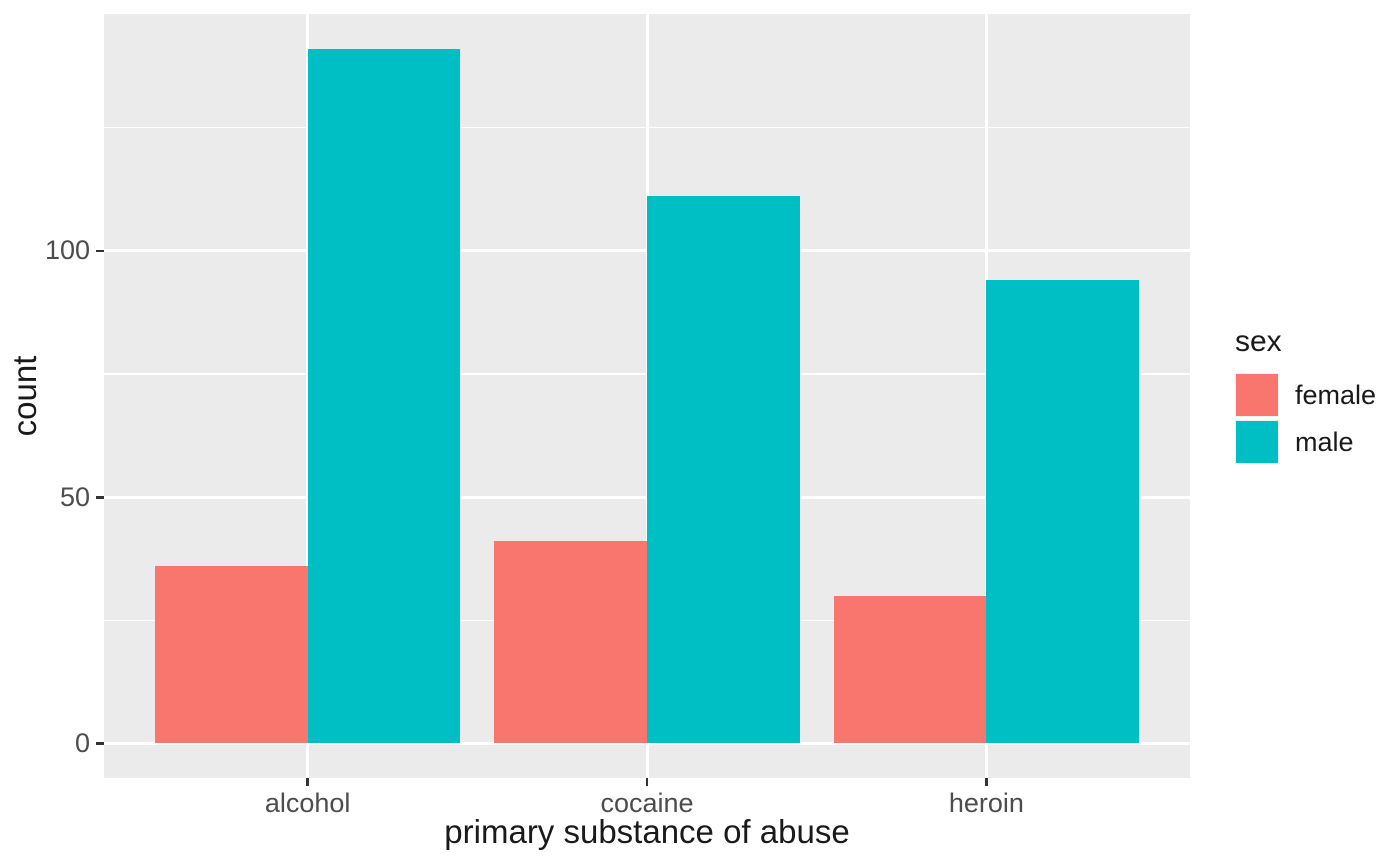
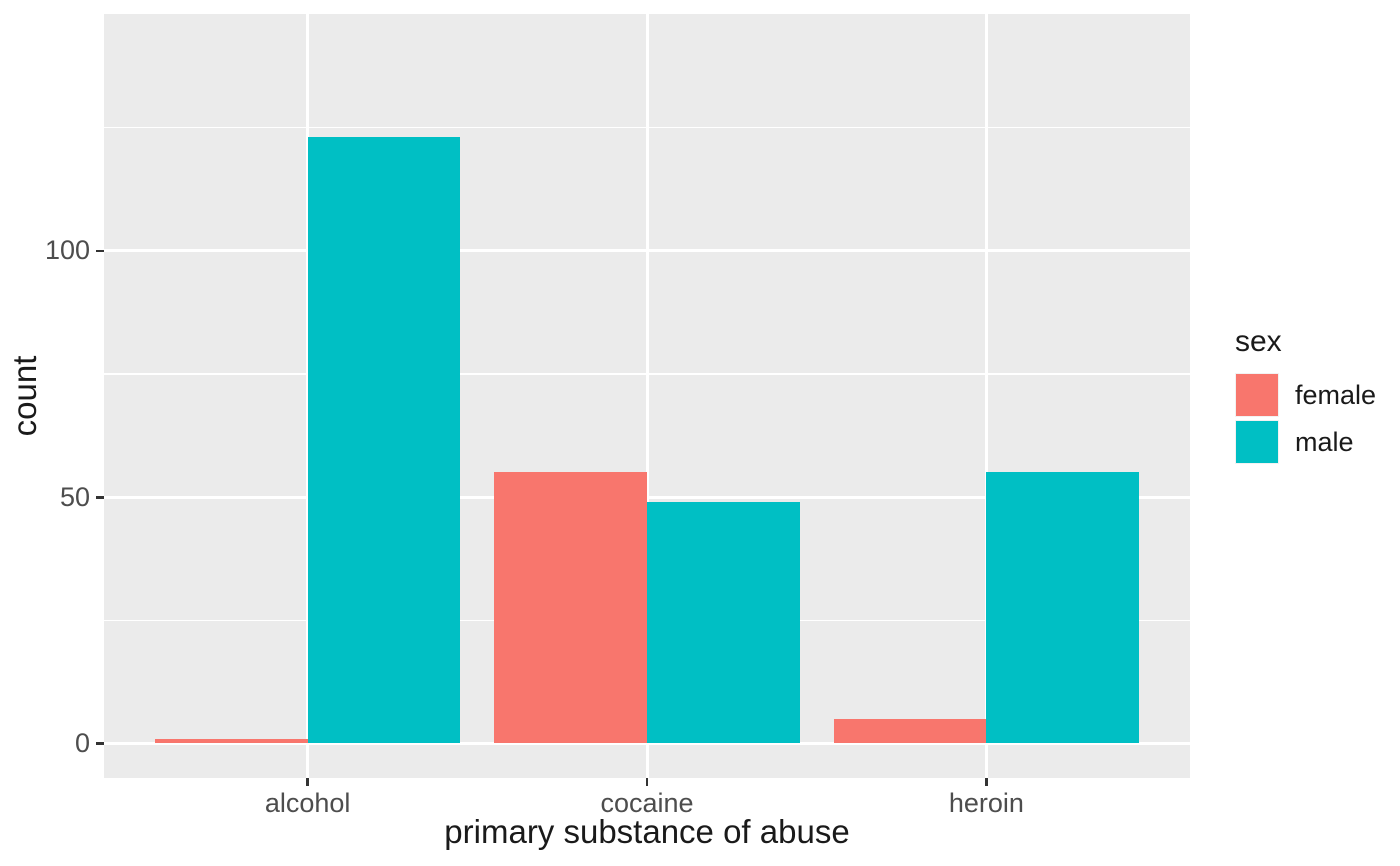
female/alcohol: 36 -> 1
male/alcohol: 141 -> 123
female/cocaine: 41 -> 55
male/cocaine: 111 -> 49
female/heroin: 30 -> 5
male/heroin: 94 -> 55
